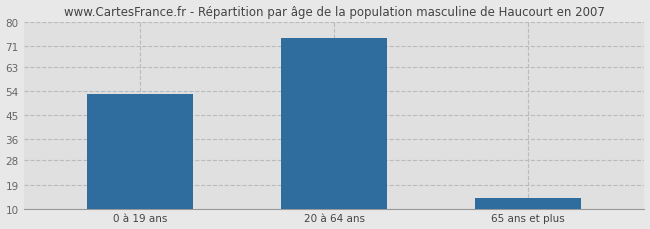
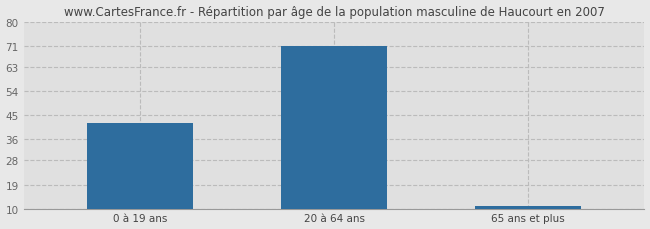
0 à 19 ans: 53 -> 42
20 à 64 ans: 74 -> 71
65 ans et plus: 14 -> 11
